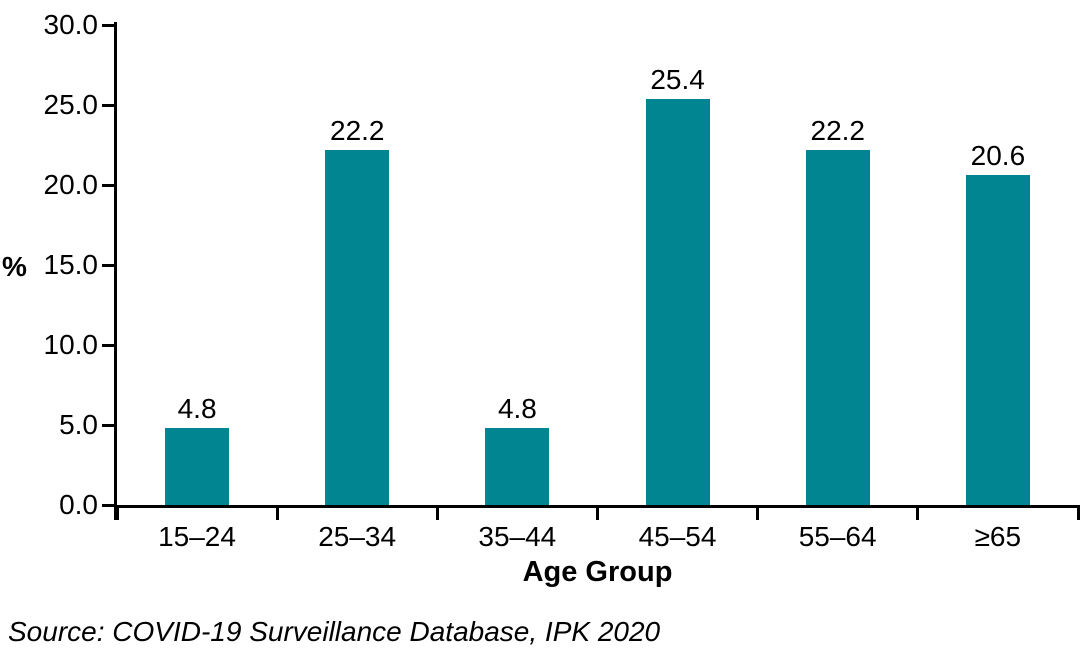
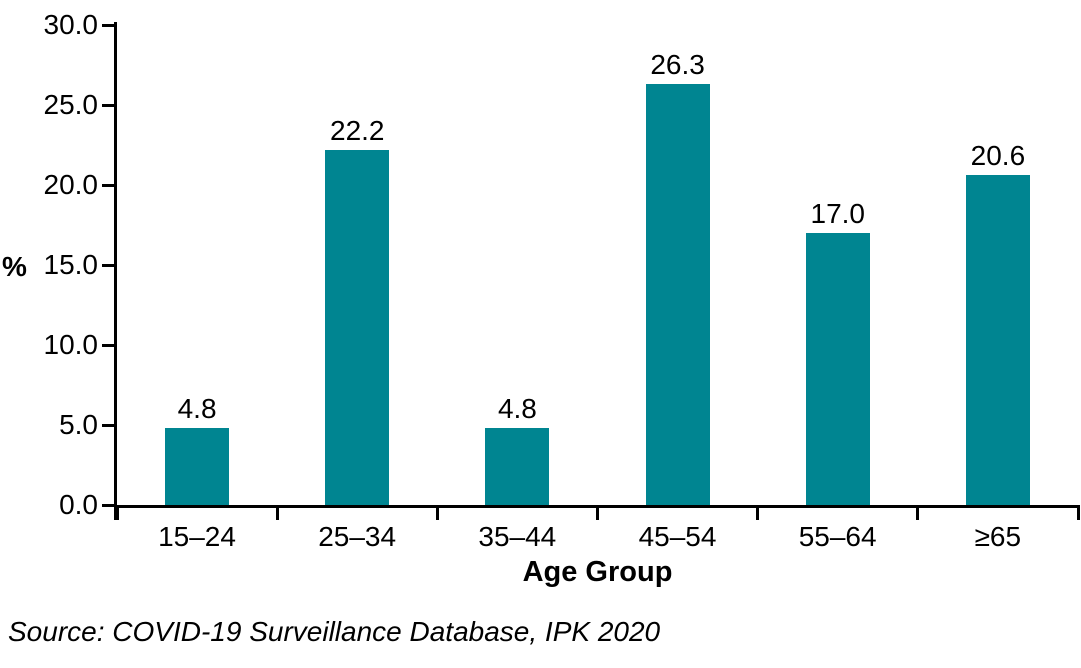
45–54: 25.4 -> 26.3
55–64: 22.2 -> 17.0
